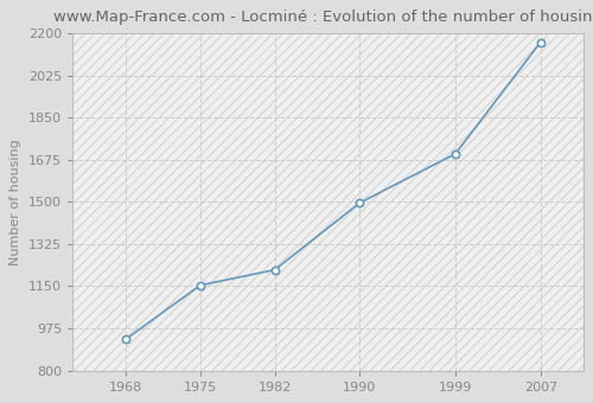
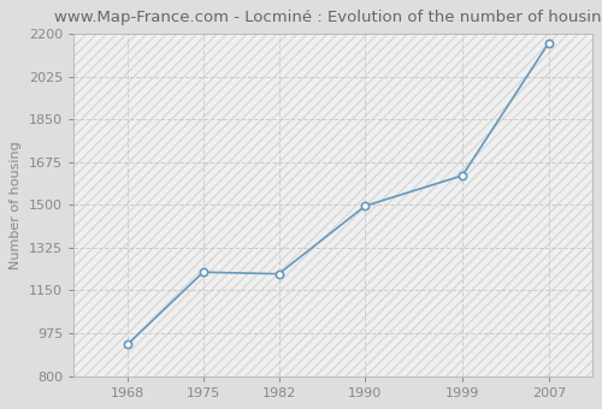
1975: 1154 -> 1225
1999: 1700 -> 1620
